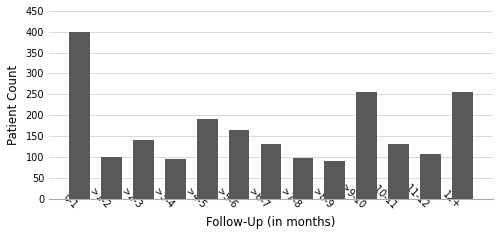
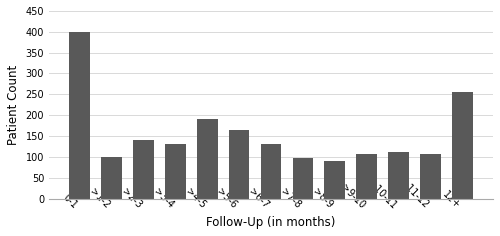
>3-4: 95 -> 130
>9-10: 255 -> 107
>10-11: 130 -> 112
